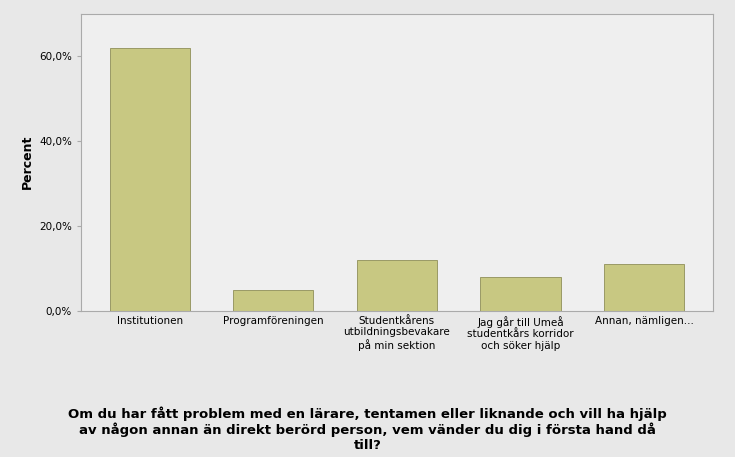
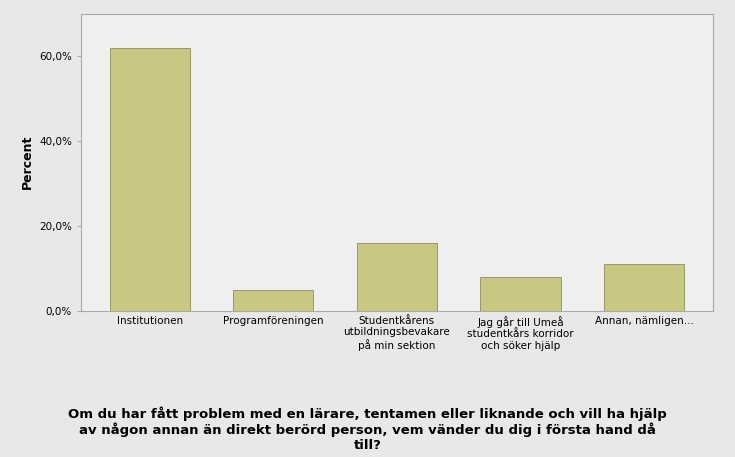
Studentkårens utbildningsbevakare på min sektion: 12% -> 16%
